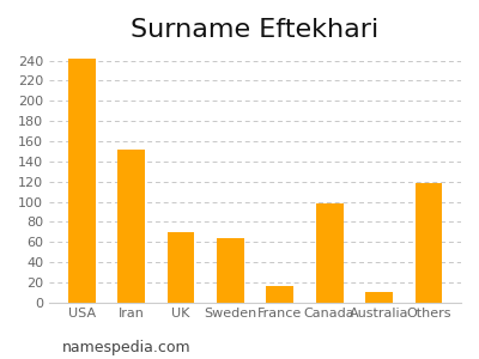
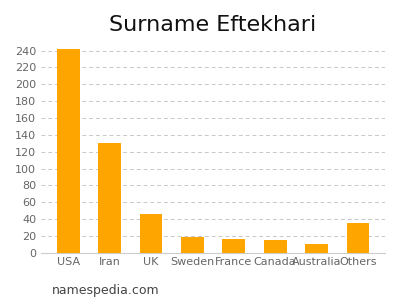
Iran: 152 -> 130
UK: 70 -> 46
Sweden: 64 -> 19
Canada: 98 -> 15
Others: 118 -> 35
